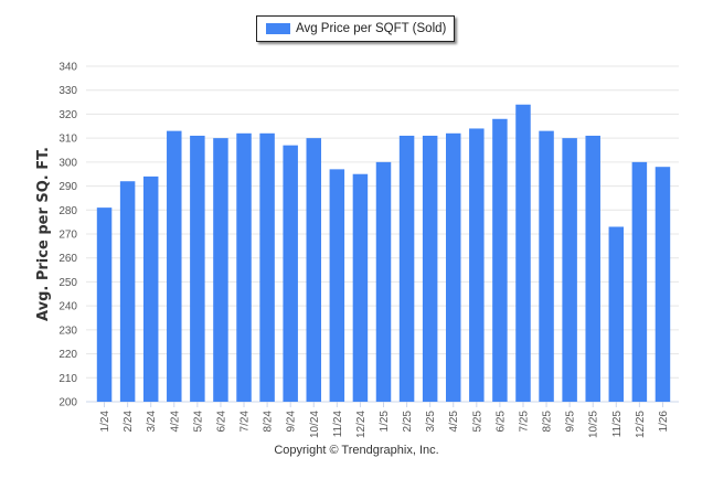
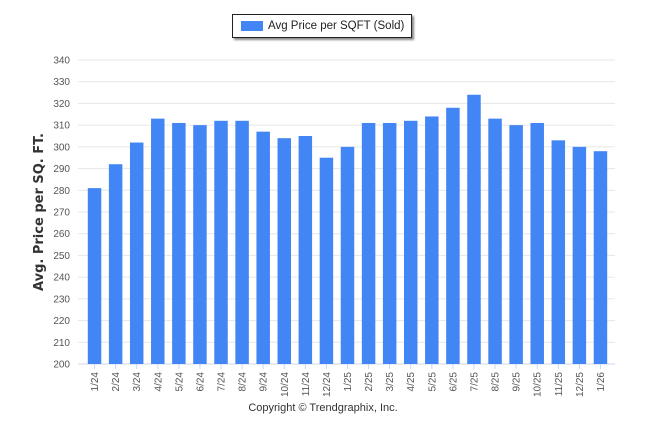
3/24: 294 -> 302
10/24: 310 -> 304
11/24: 297 -> 305
11/25: 273 -> 303
